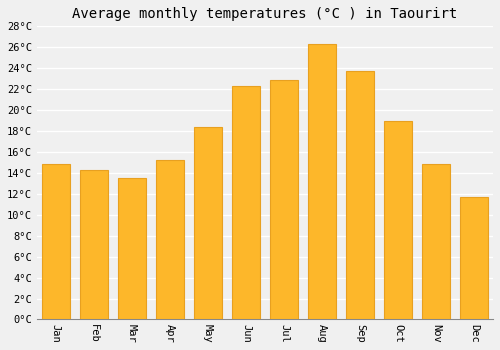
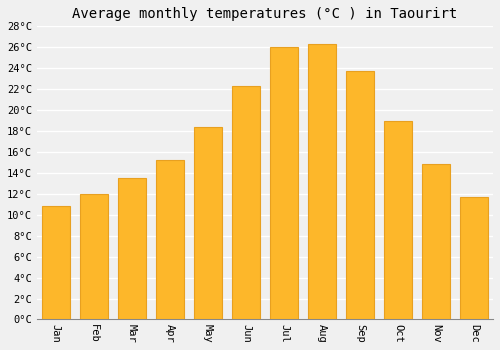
Jan: 14.8°C -> 10.8°C
Feb: 14.3°C -> 12.0°C
Jul: 22.9°C -> 26.0°C
